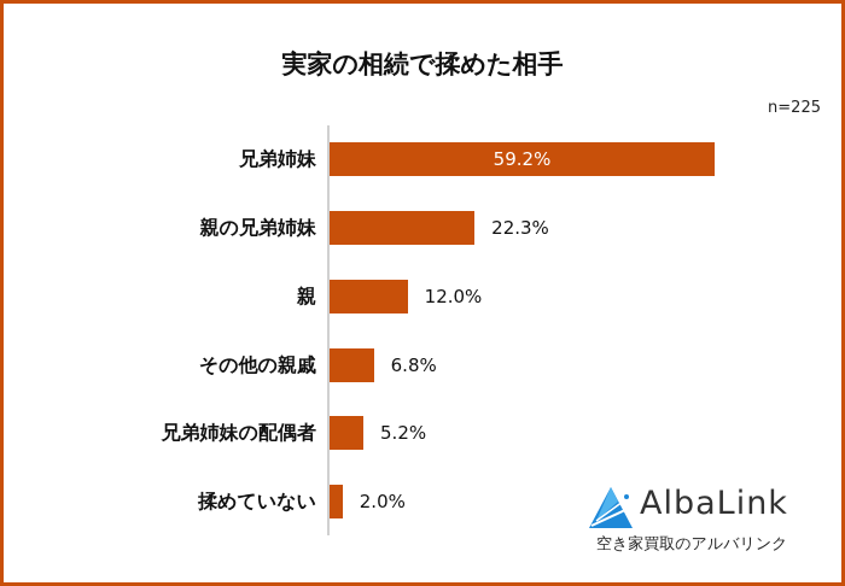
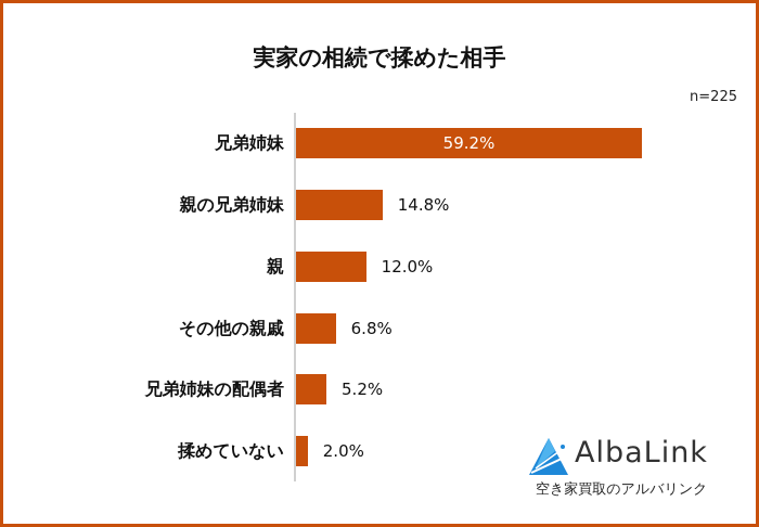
親の兄弟姉妹: 22.3% -> 14.8%
